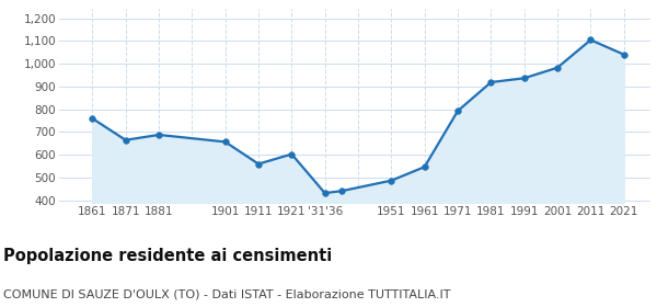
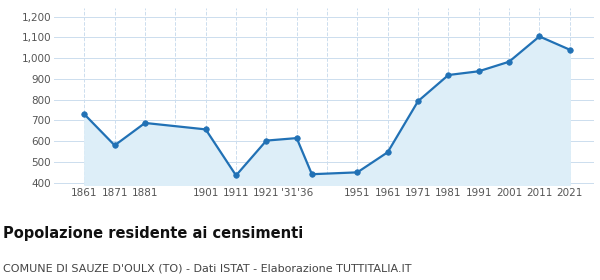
1861: 760 -> 730
1871: 665 -> 580
1911: 560 -> 435
'31'36: 432 -> 615
1951: 487 -> 450
